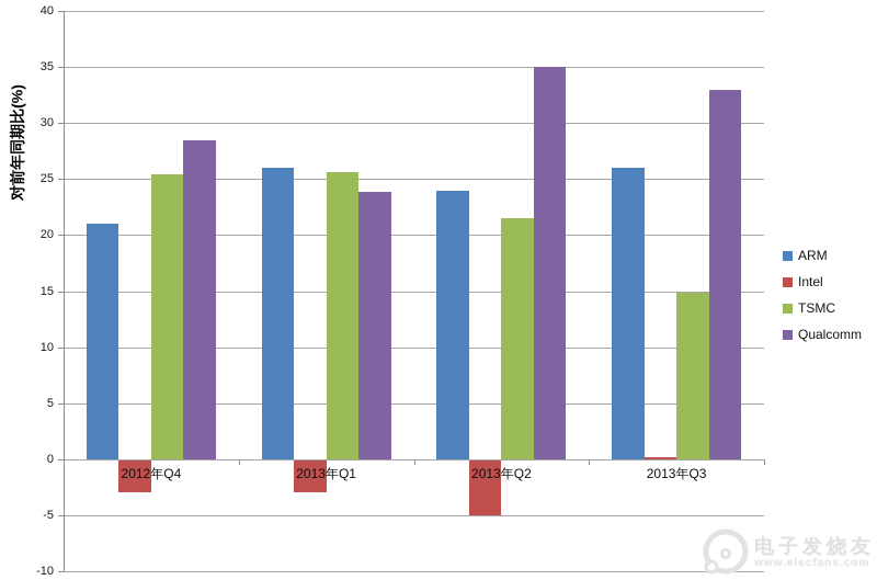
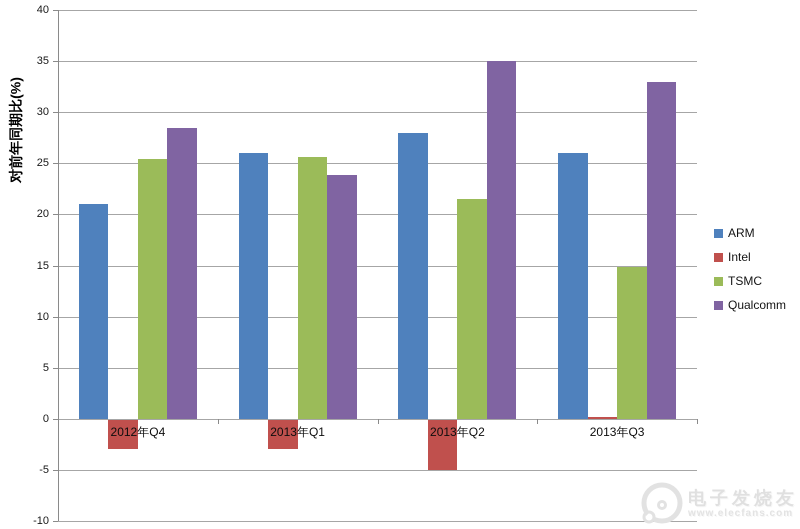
ARM/2013年Q2: 24 -> 28
